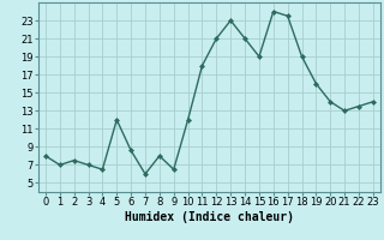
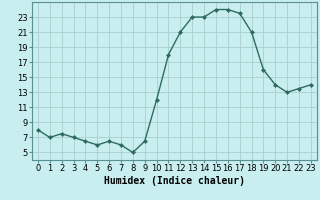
5: 12.0 -> 6.0
6: 8.6 -> 6.5
8: 8.0 -> 5.0
14: 21.0 -> 23.0
15: 19.0 -> 24.0
18: 19.0 -> 21.0
